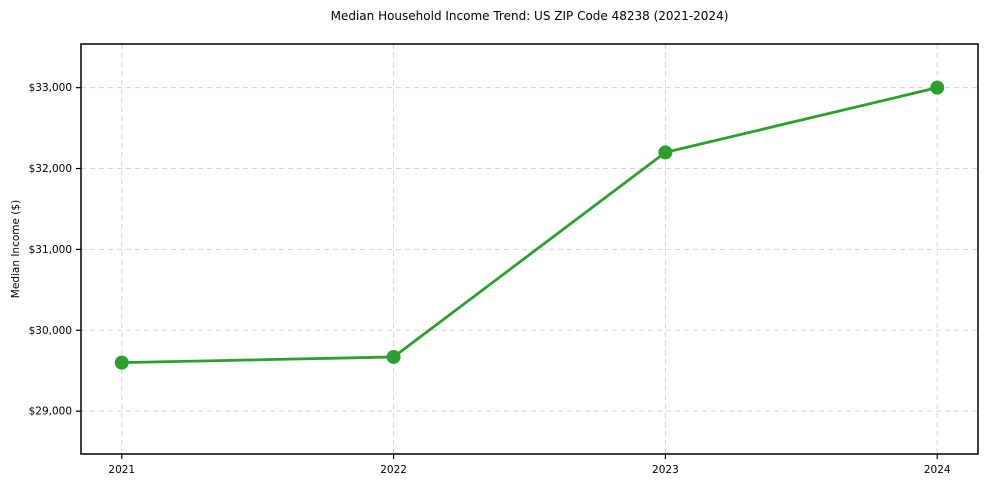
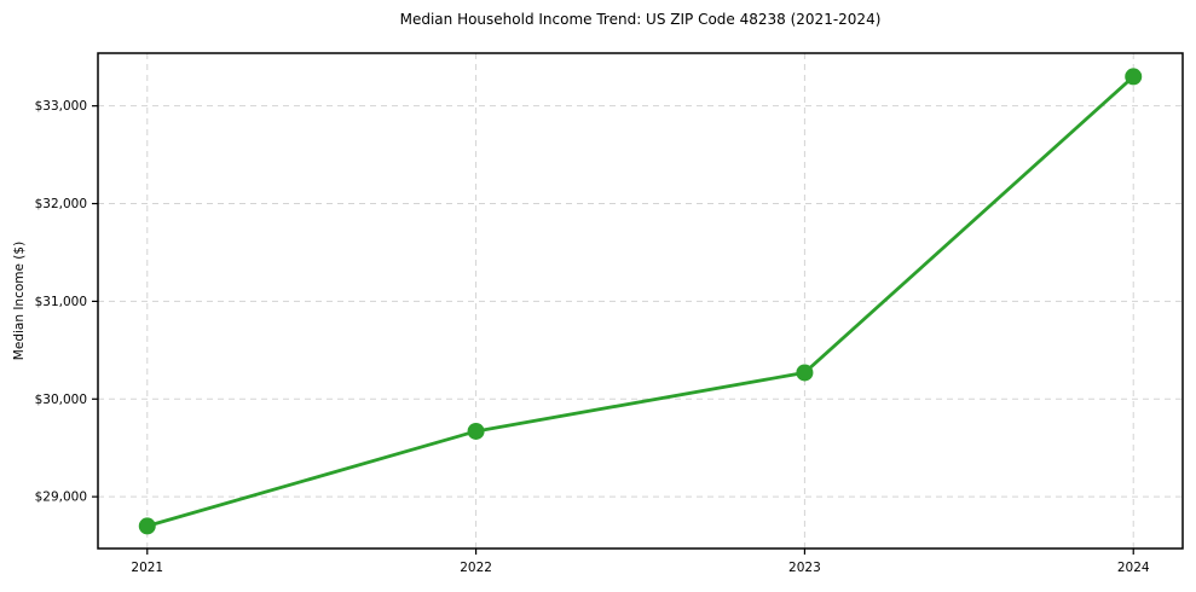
2021: $29600 -> $28700
2023: $32200 -> $30300
2024: $33000 -> $33300
